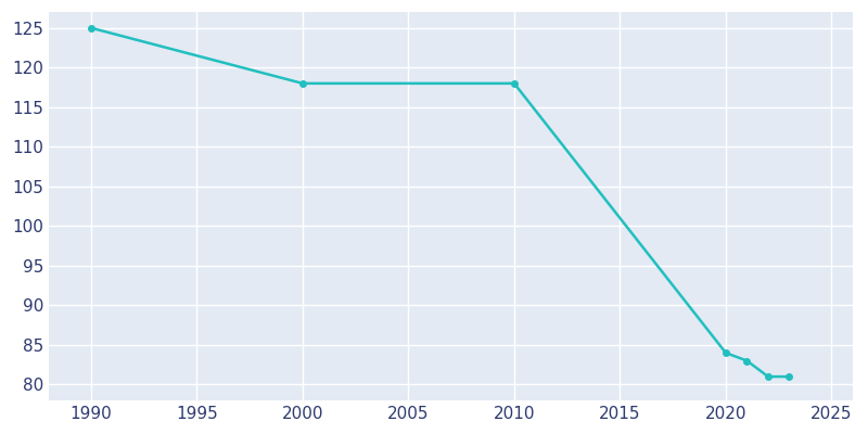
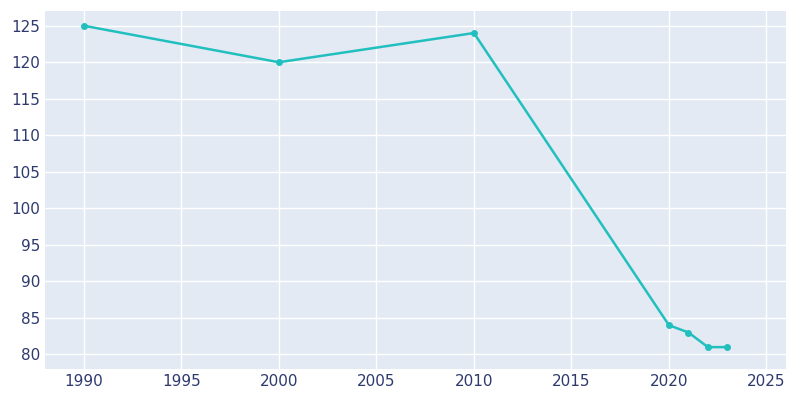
2000: 118 -> 120
2010: 118 -> 124
